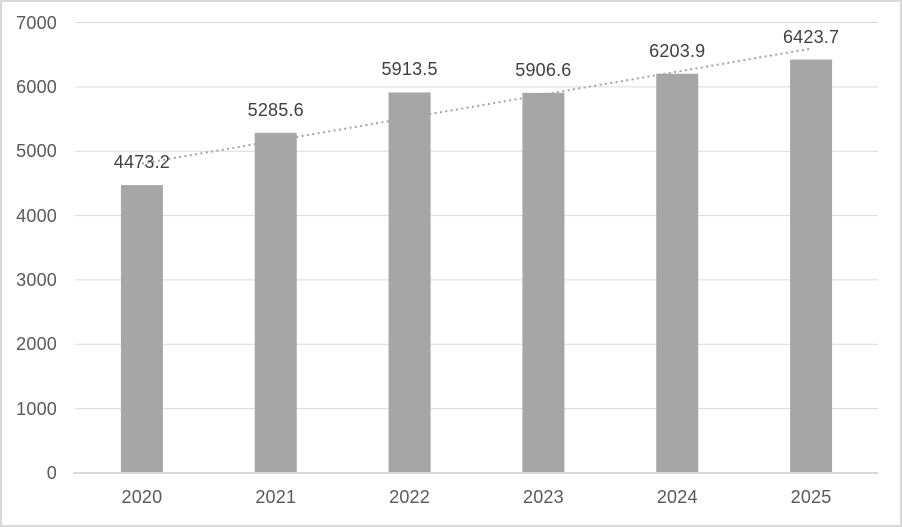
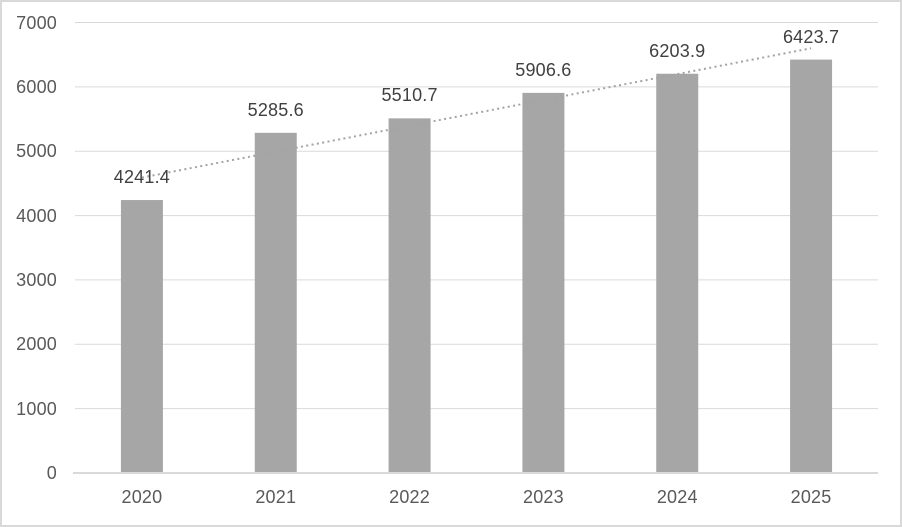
2020: 4473.2 -> 4241.4
2022: 5913.5 -> 5510.7
